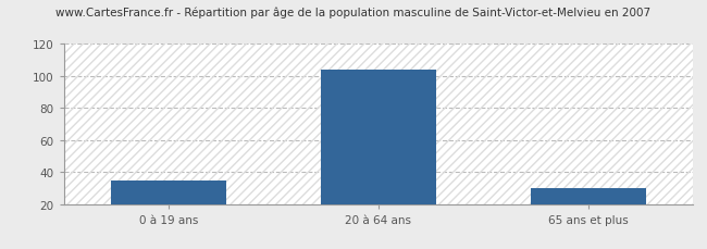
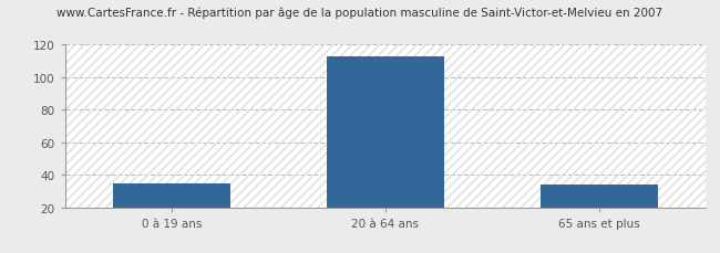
20 à 64 ans: 104 -> 113
65 ans et plus: 30 -> 34
